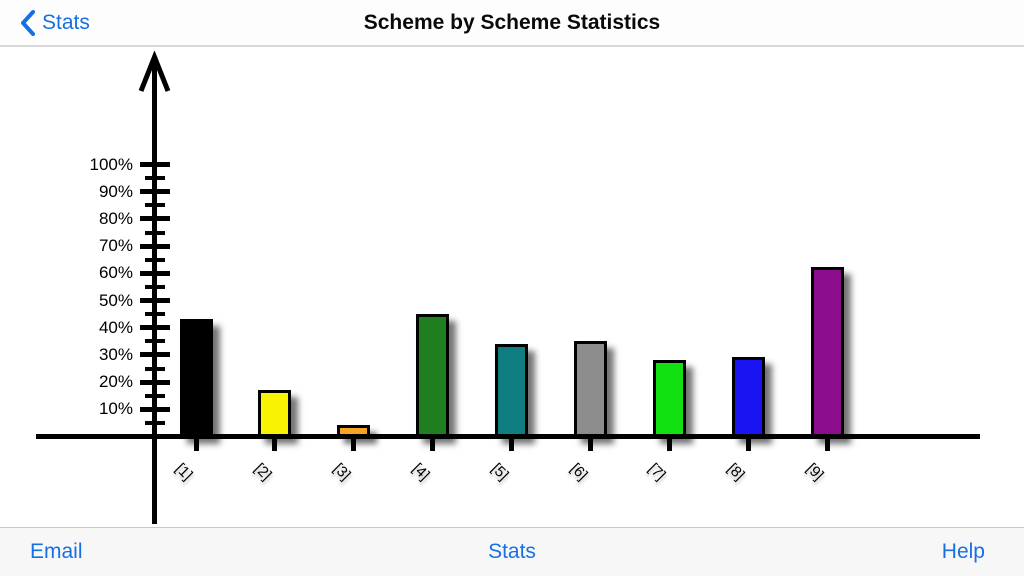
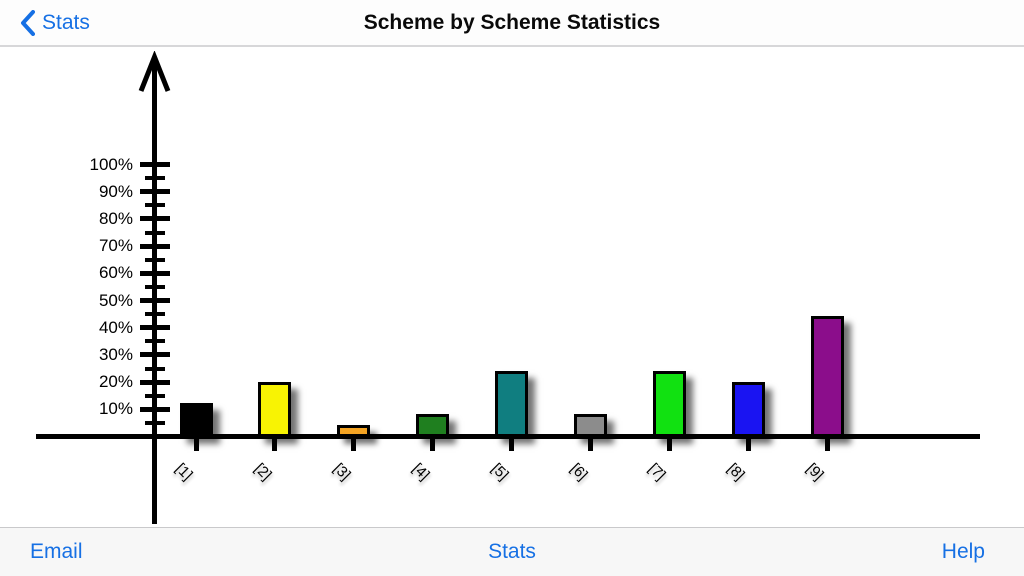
[1]: 43% -> 12%
[2]: 17% -> 20%
[4]: 45% -> 8%
[5]: 34% -> 24%
[6]: 35% -> 8%
[7]: 28% -> 24%
[8]: 29% -> 20%
[9]: 62% -> 44%
